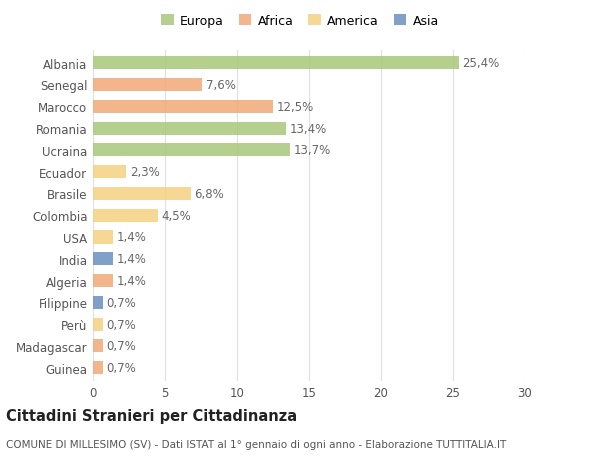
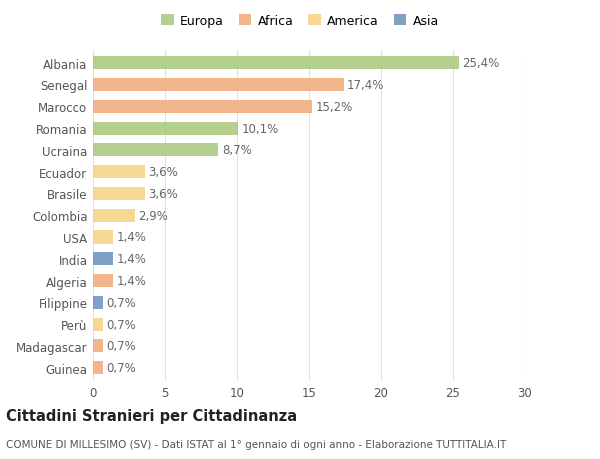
Senegal: 7,6% -> 17,4%
Marocco: 12,5% -> 15,2%
Romania: 13,4% -> 10,1%
Ucraina: 13,7% -> 8,7%
Ecuador: 2,3% -> 3,6%
Brasile: 6,8% -> 3,6%
Colombia: 4,5% -> 2,9%
